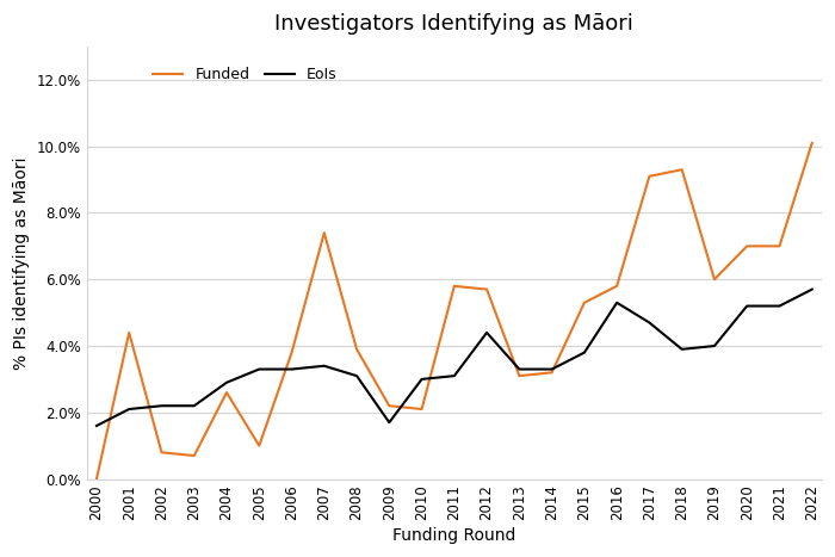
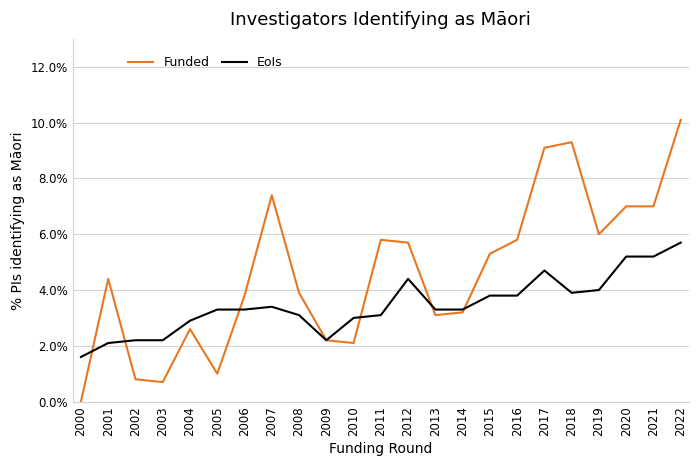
EoIs/2009: 1.7% -> 2.2%
EoIs/2016: 5.3% -> 3.8%
